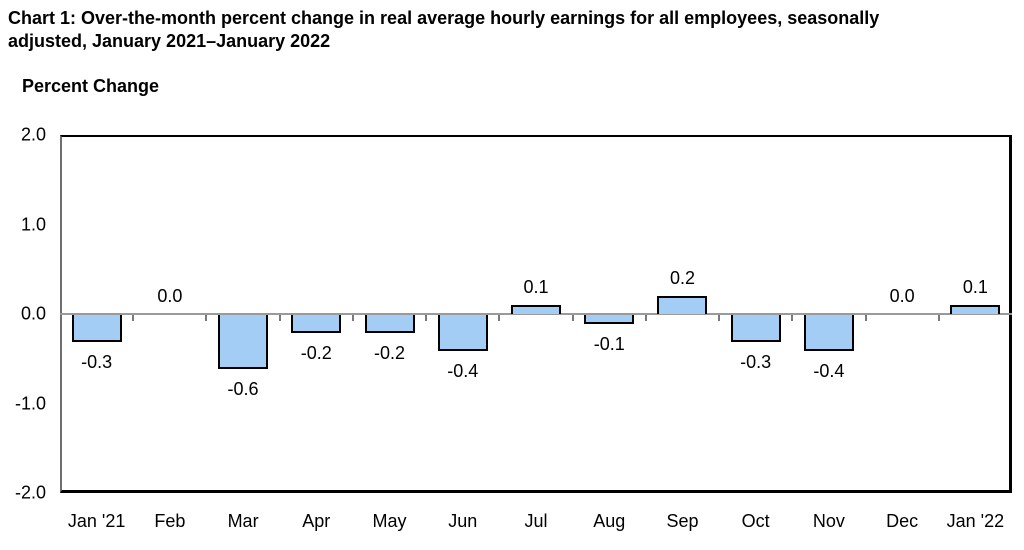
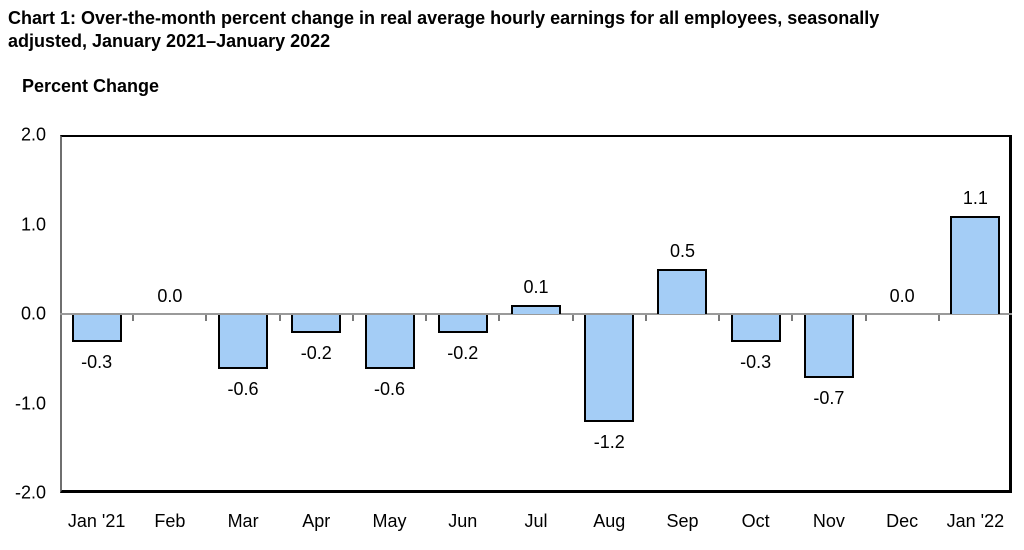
May: -0.2 -> -0.6
Jun: -0.4 -> -0.2
Aug: -0.1 -> -1.2
Sep: 0.2 -> 0.5
Nov: -0.4 -> -0.7
Jan '22: 0.1 -> 1.1
